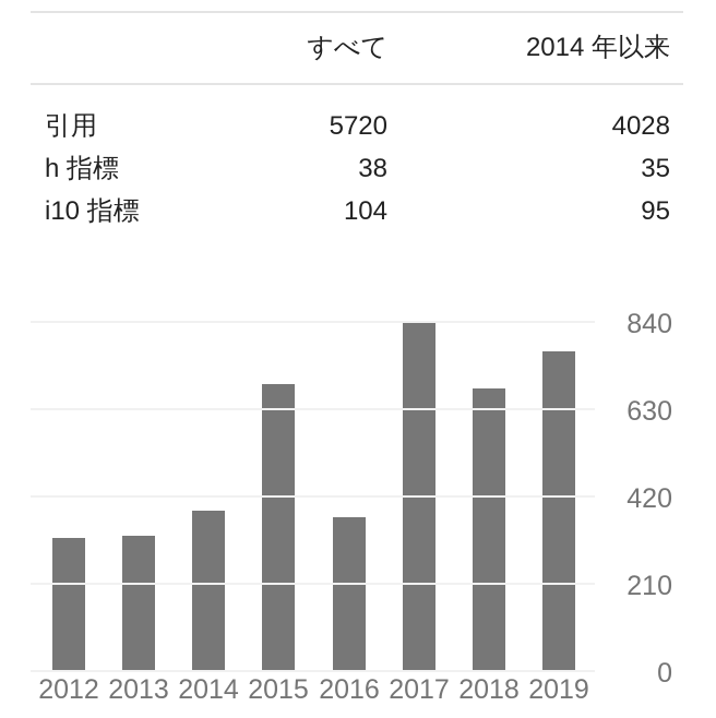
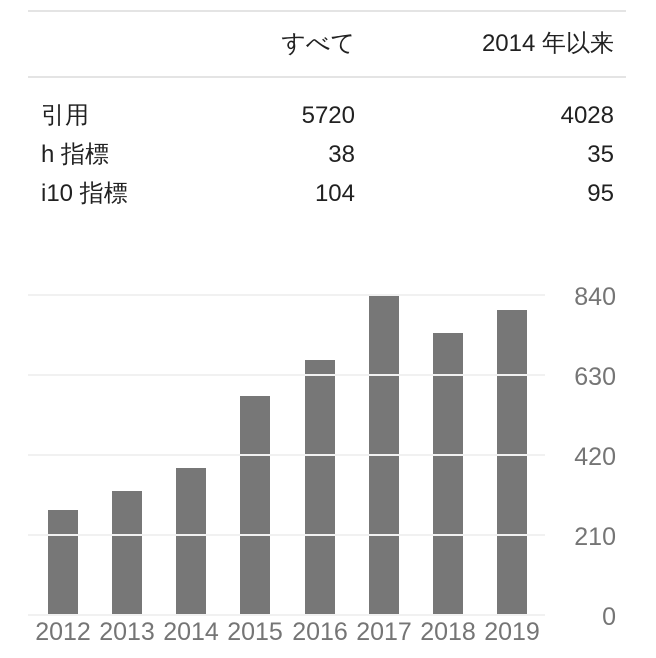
2012: 320 -> 280
2015: 690 -> 580
2016: 370 -> 670
2018: 680 -> 740
2019: 770 -> 800
